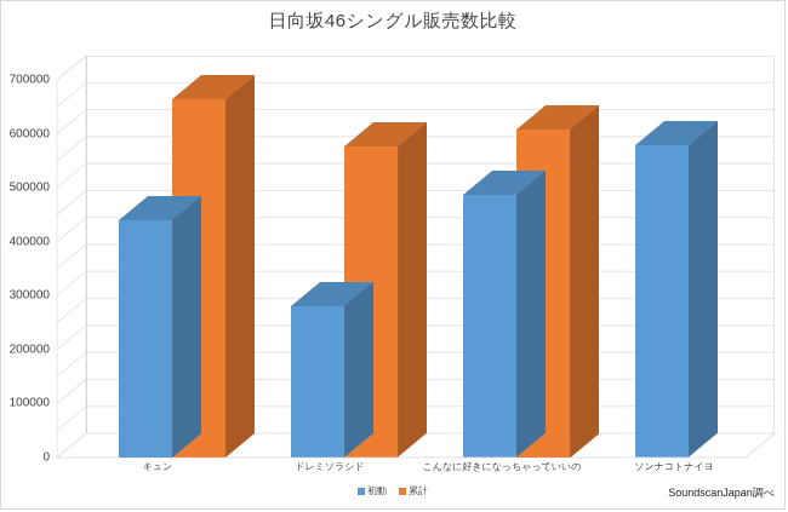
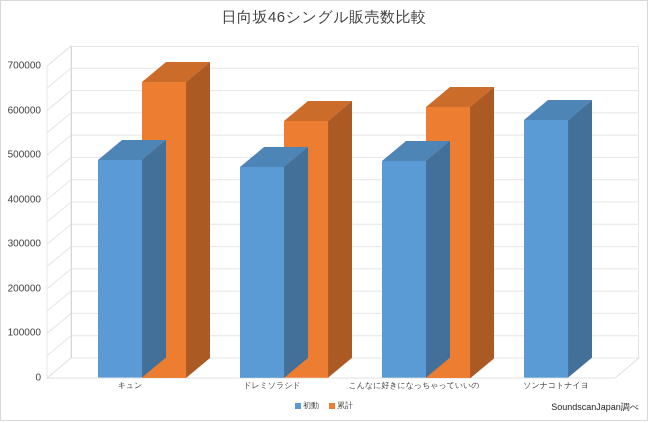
初動/キュン: 440000 -> 490000
初動/ドレミソラシド: 280000 -> 470000
